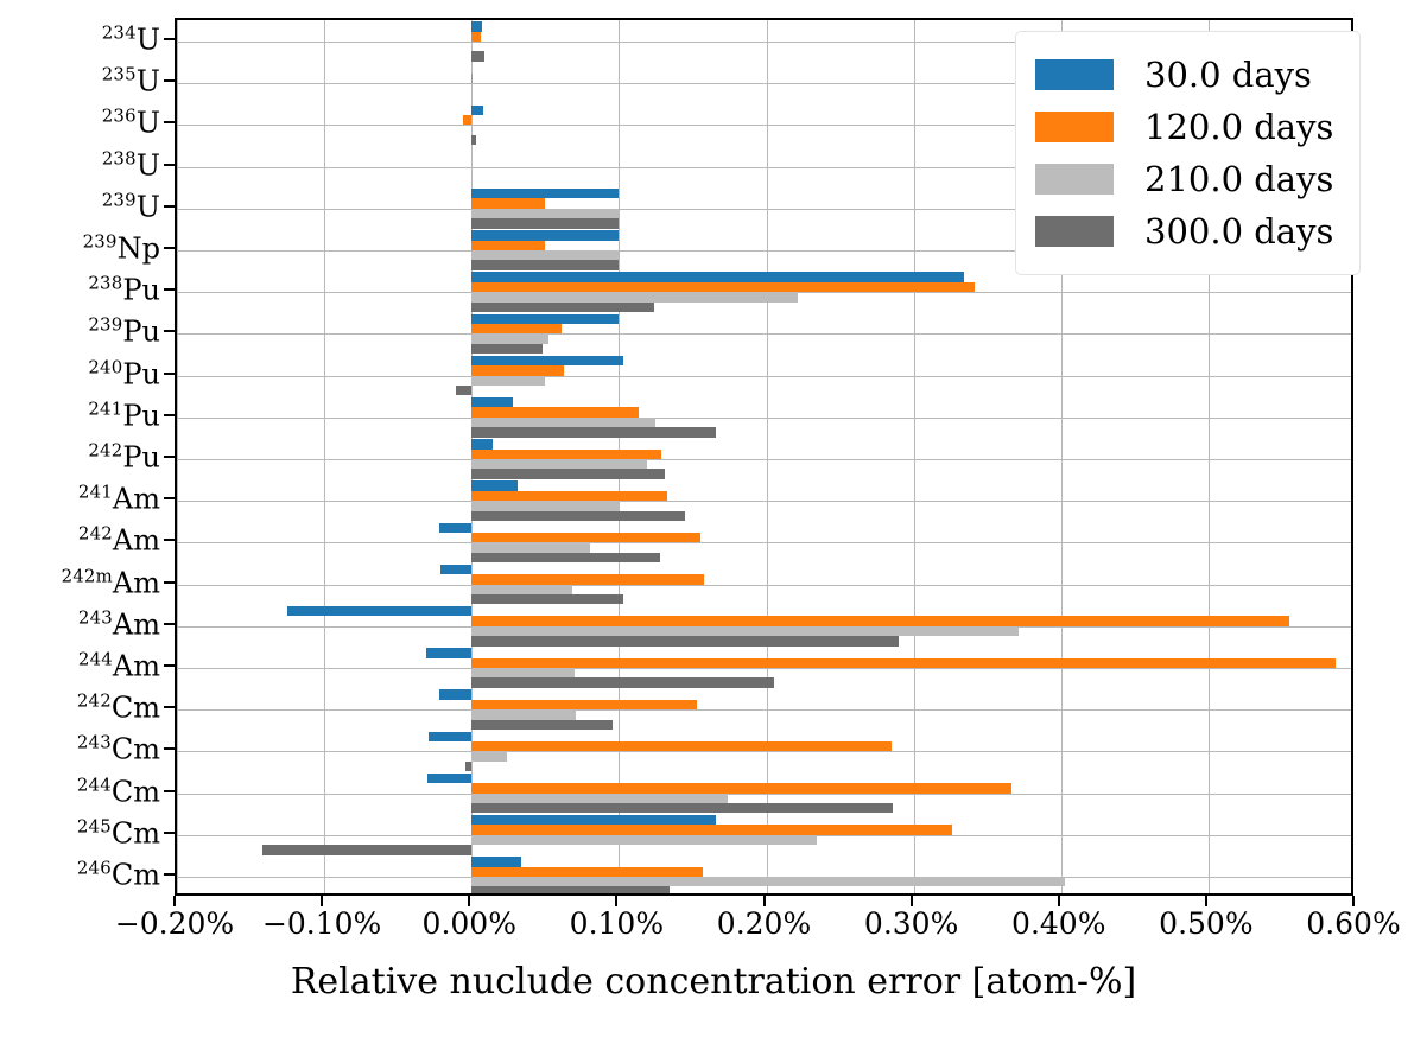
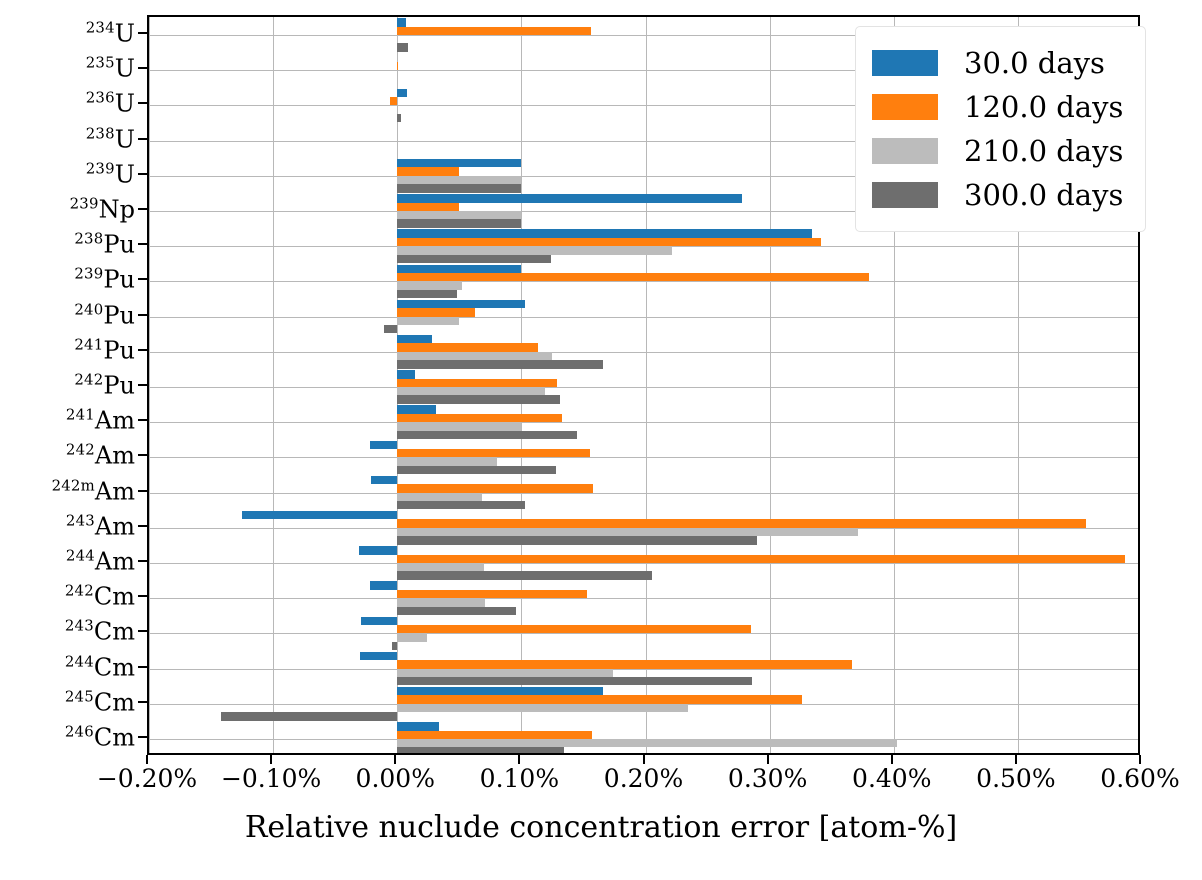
120.0 days/234U: 0.006% -> 0.156%
30.0 days/239Np: 0.100% -> 0.278%
120.0 days/239Pu: 0.061% -> 0.380%
